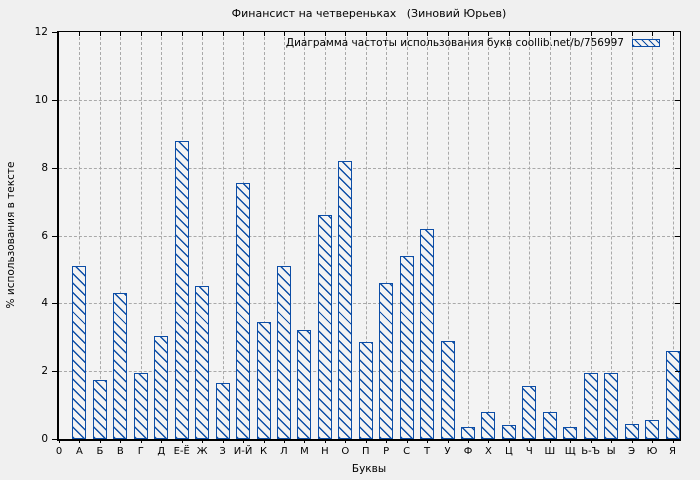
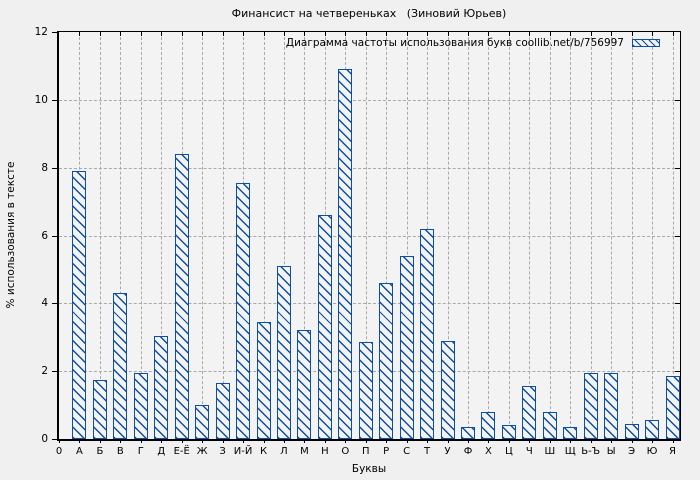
А: 5.1 -> 7.9
Е-Ё: 8.8 -> 8.4
Ж: 4.5 -> 1.0
О: 8.2 -> 10.9
Я: 2.6 -> 1.9
